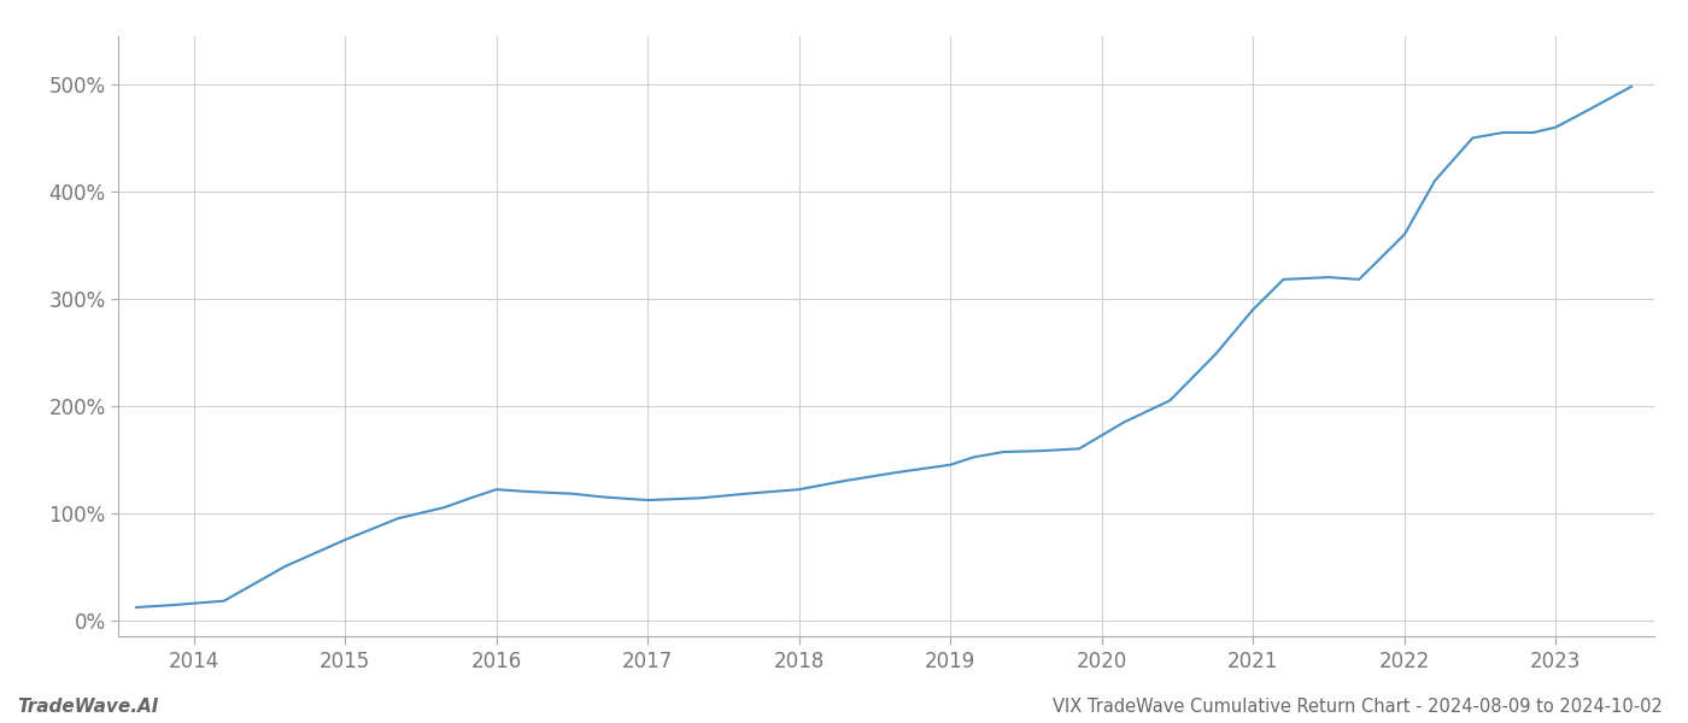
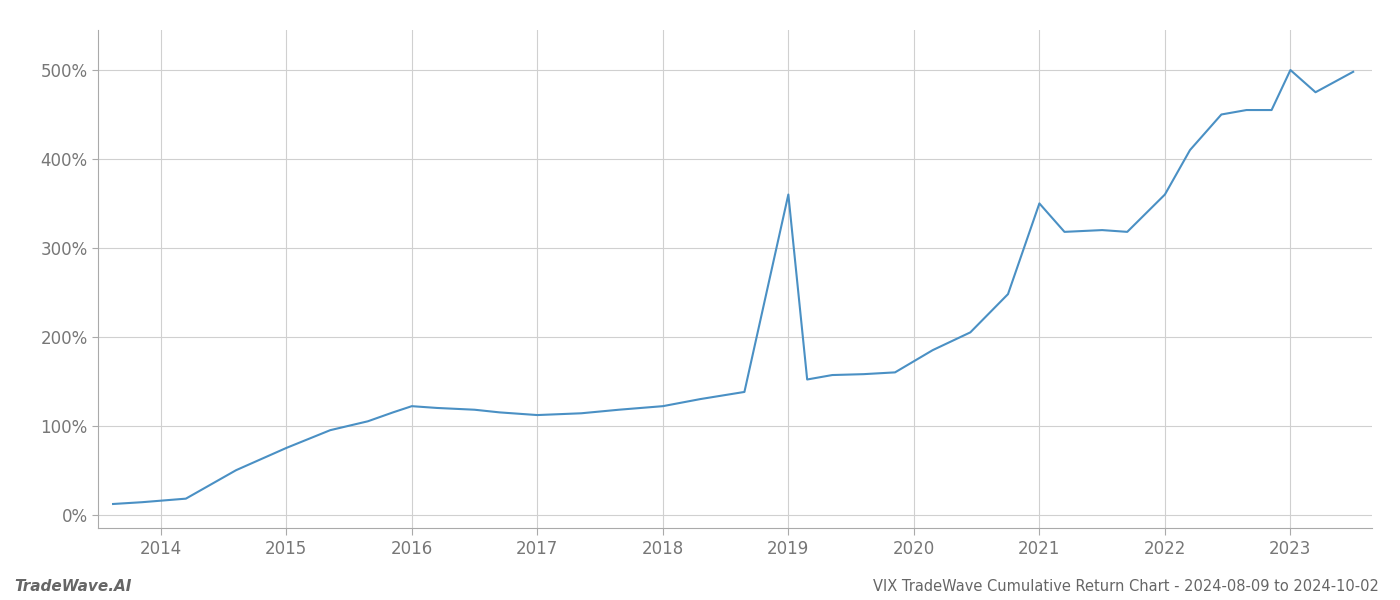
2019: 145% -> 360%
2021: 290% -> 350%
2023: 460% -> 500%
